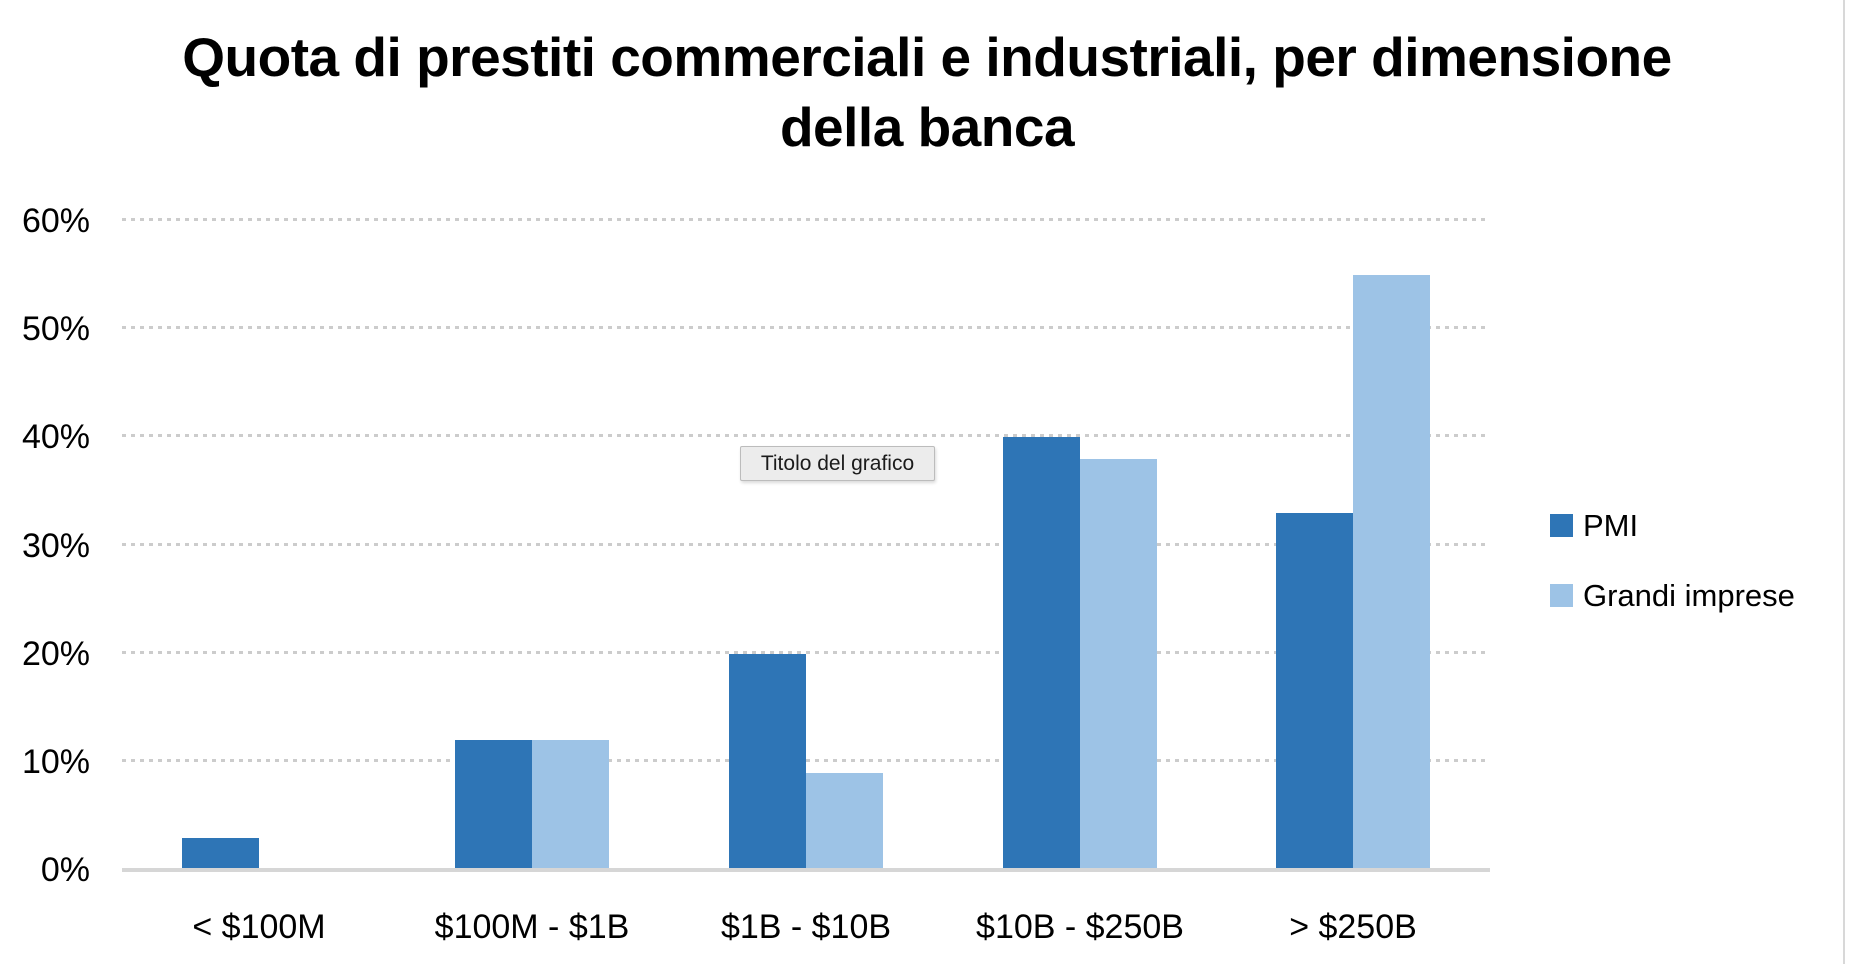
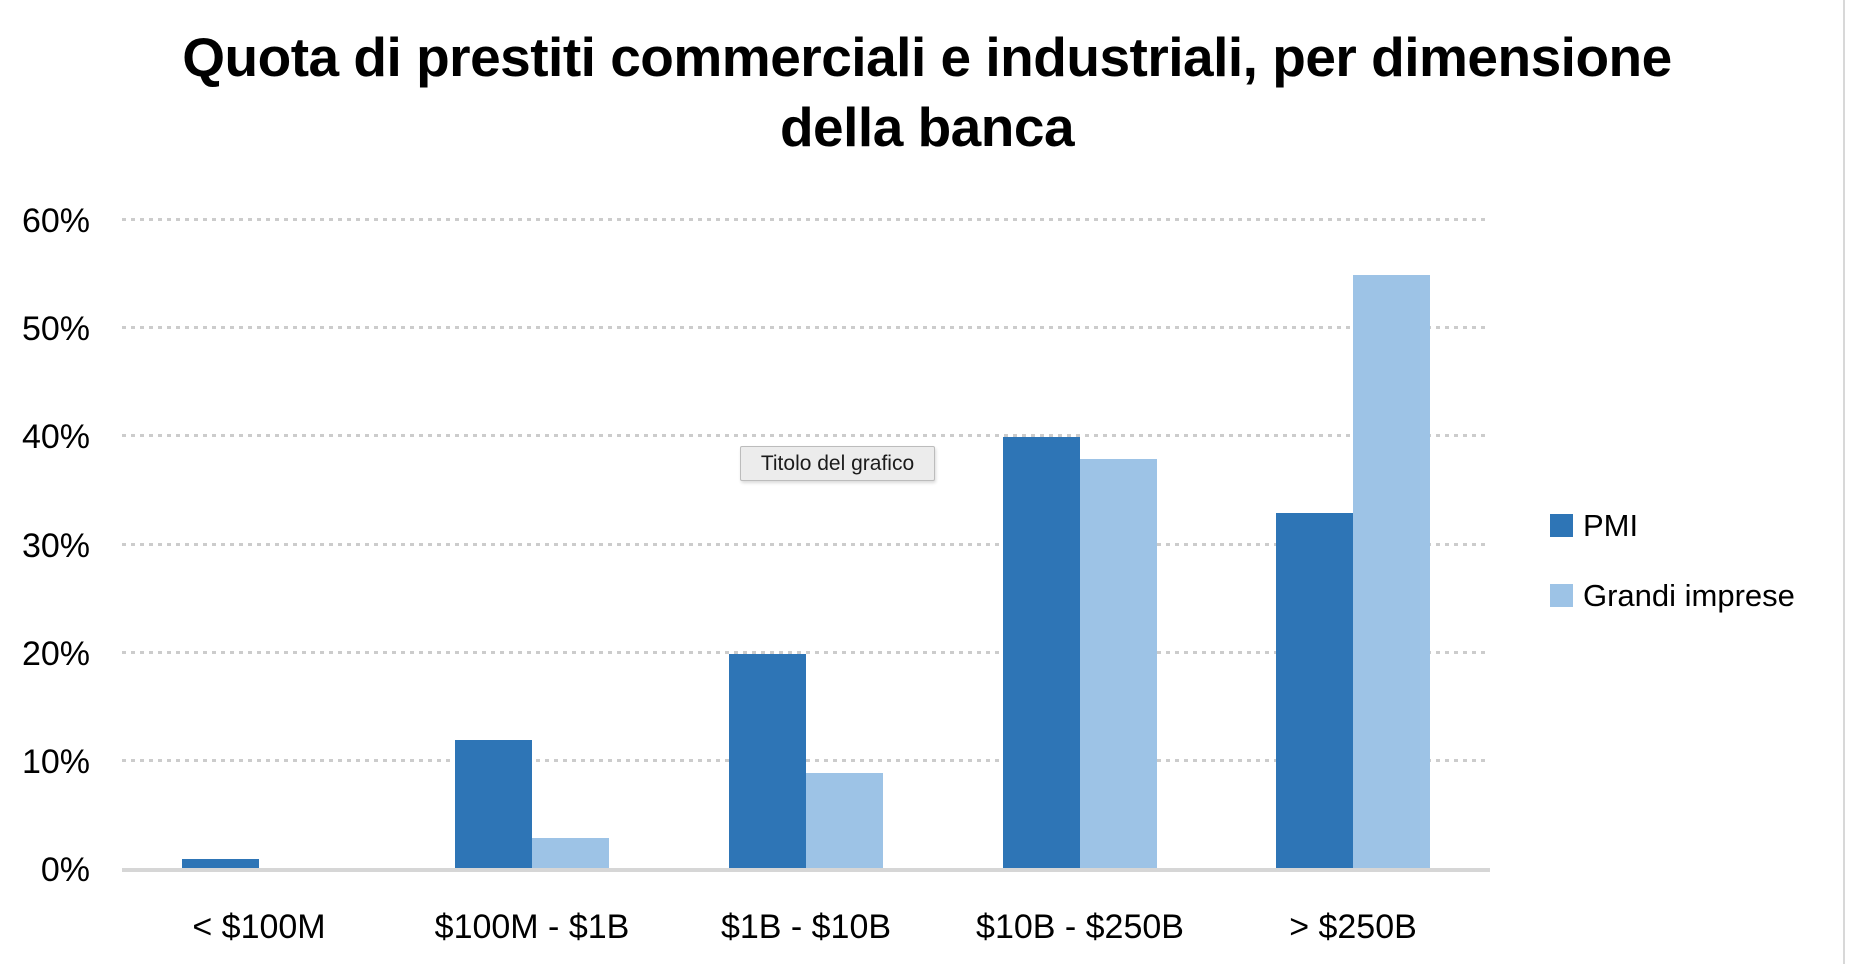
PMI/< $100M: 3% -> 1%
Grandi imprese/$100M - $1B: 12% -> 3%
